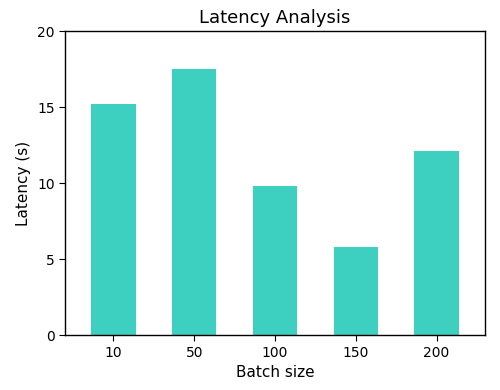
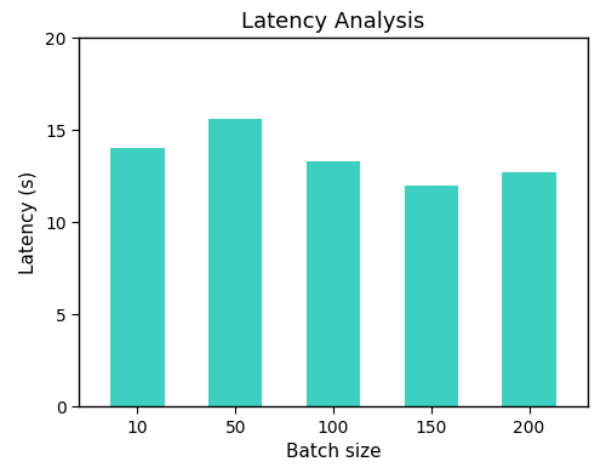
10: 15.2 -> 14.0
50: 17.5 -> 15.6
100: 9.8 -> 13.3
150: 5.8 -> 12.0
200: 12.1 -> 12.7
